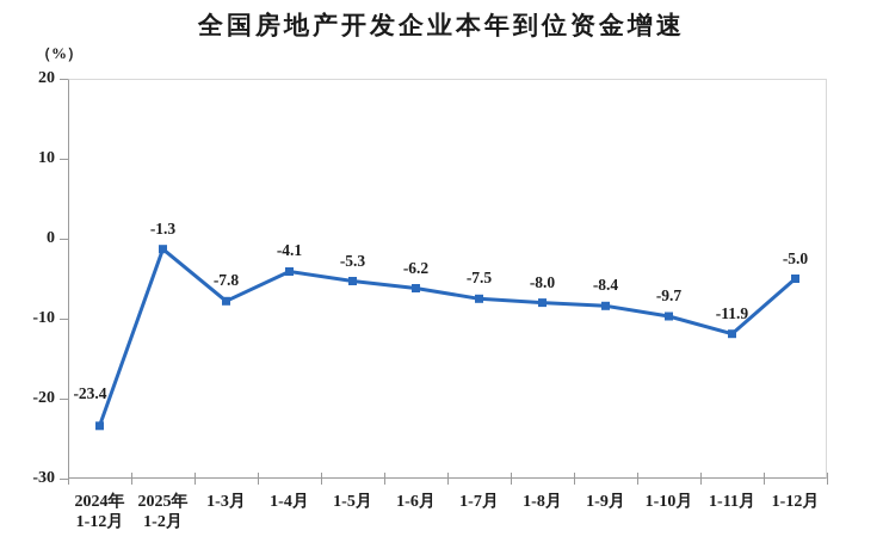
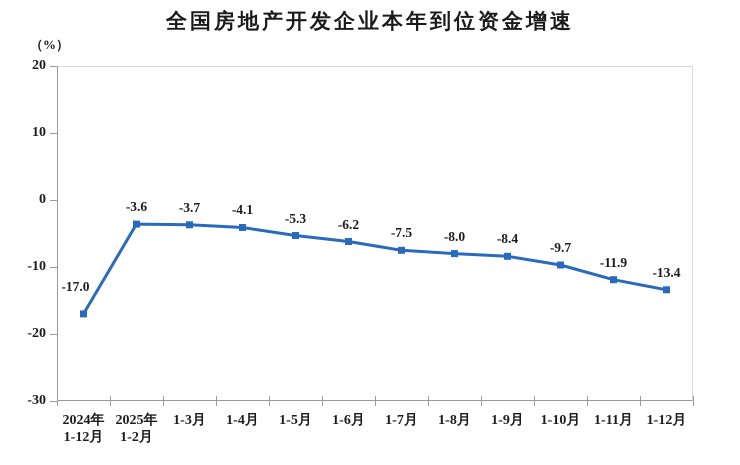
2024年 1-12月: -23.4 -> -17.0
2025年 1-2月: -1.3 -> -3.6
1-3月: -7.8 -> -3.7
1-12月: -5.0 -> -13.4
